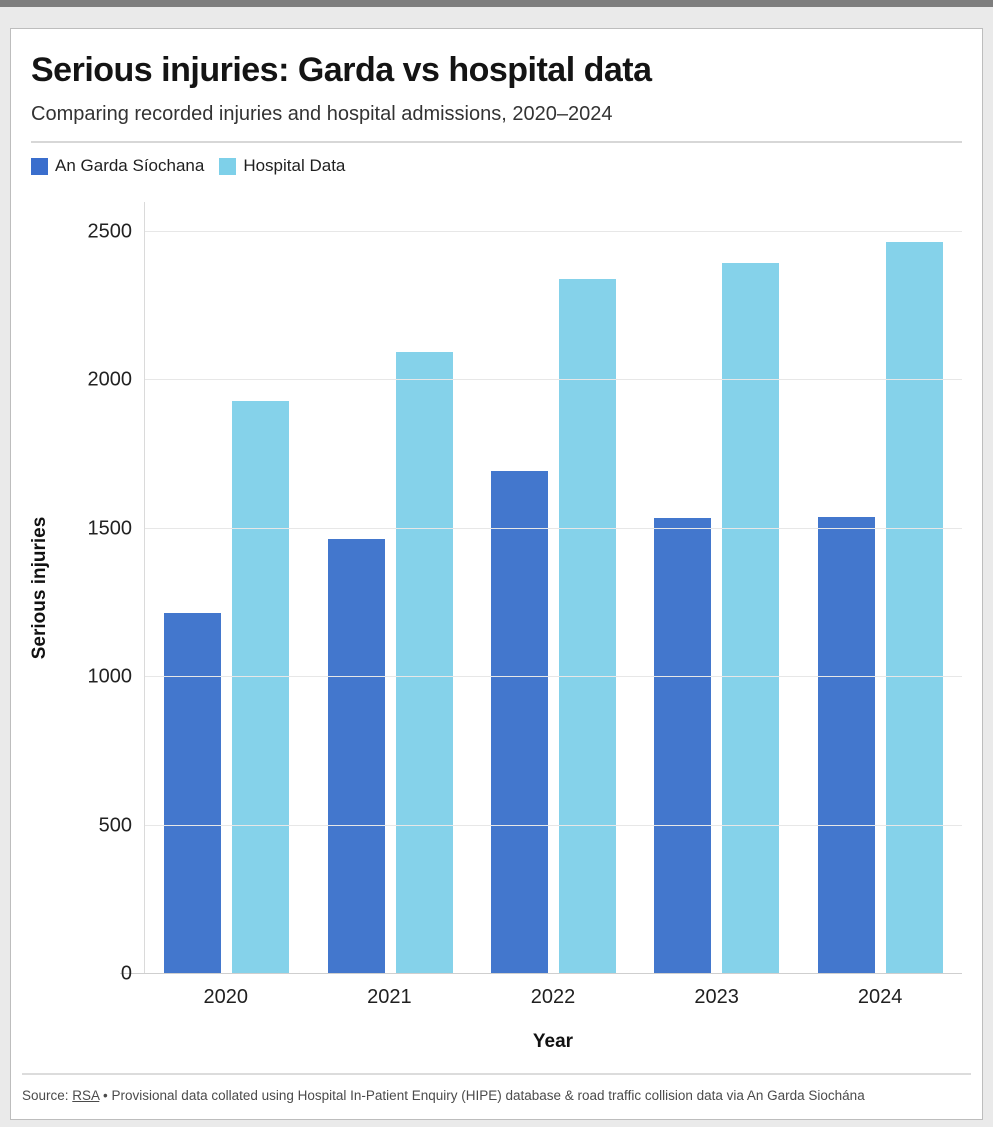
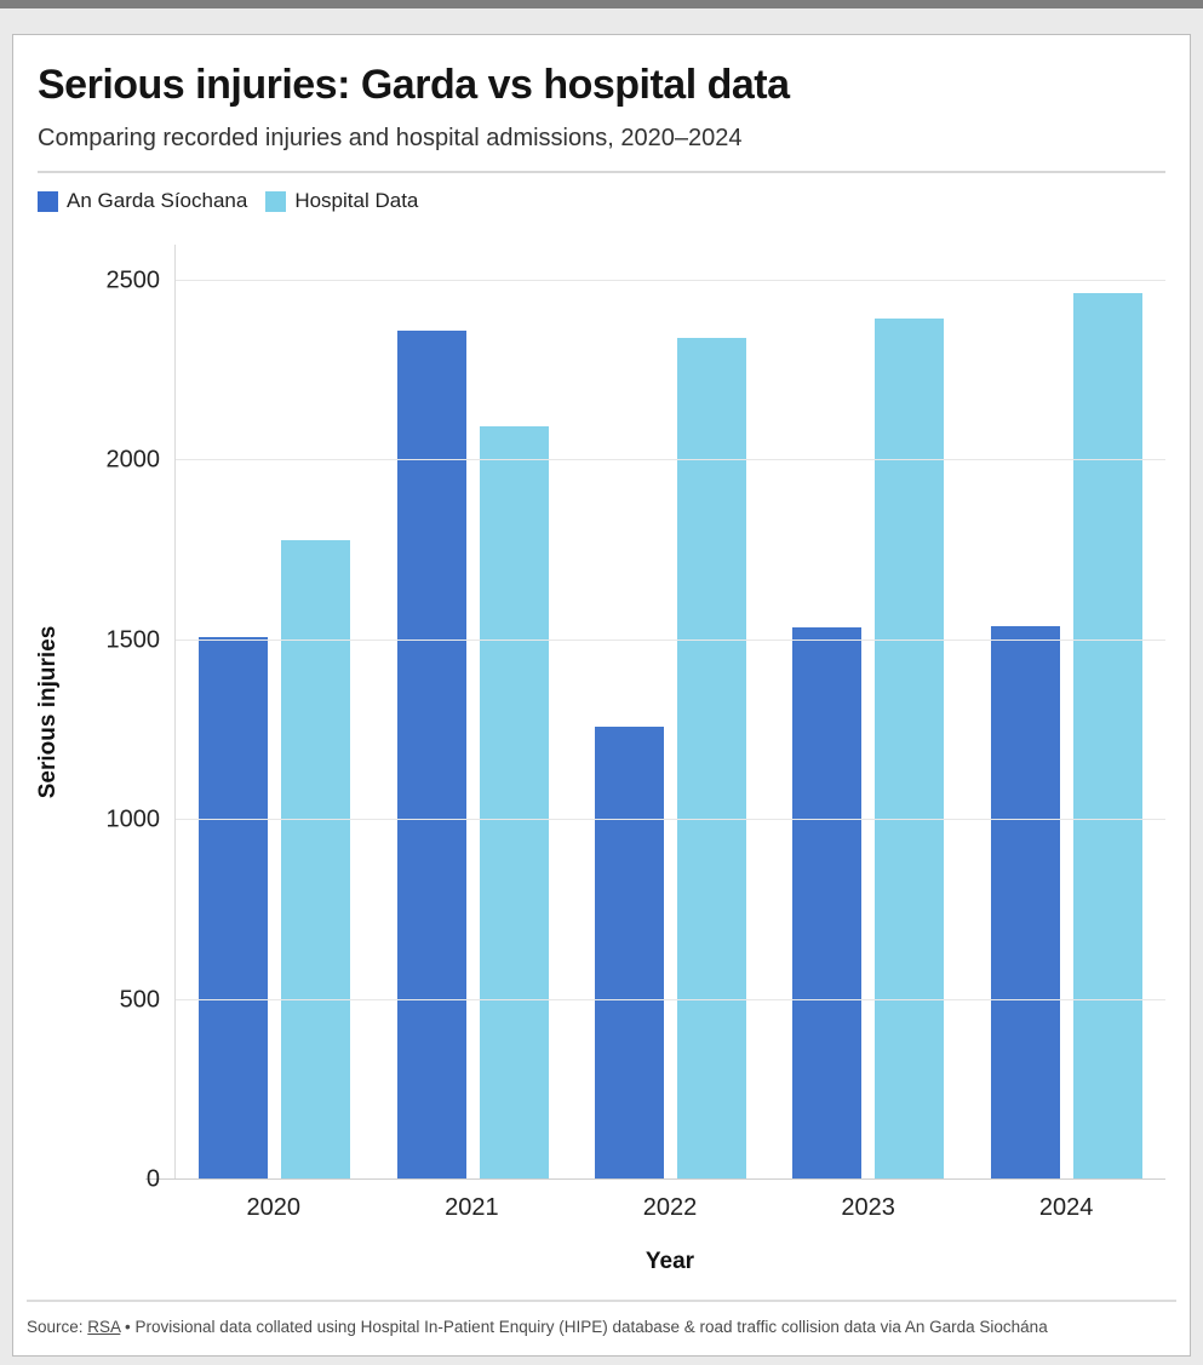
An Garda Síochana/2020: 1220 -> 1510
Hospital Data/2020: 1930 -> 1780
An Garda Síochana/2021: 1460 -> 2360
An Garda Síochana/2022: 1700 -> 1260
